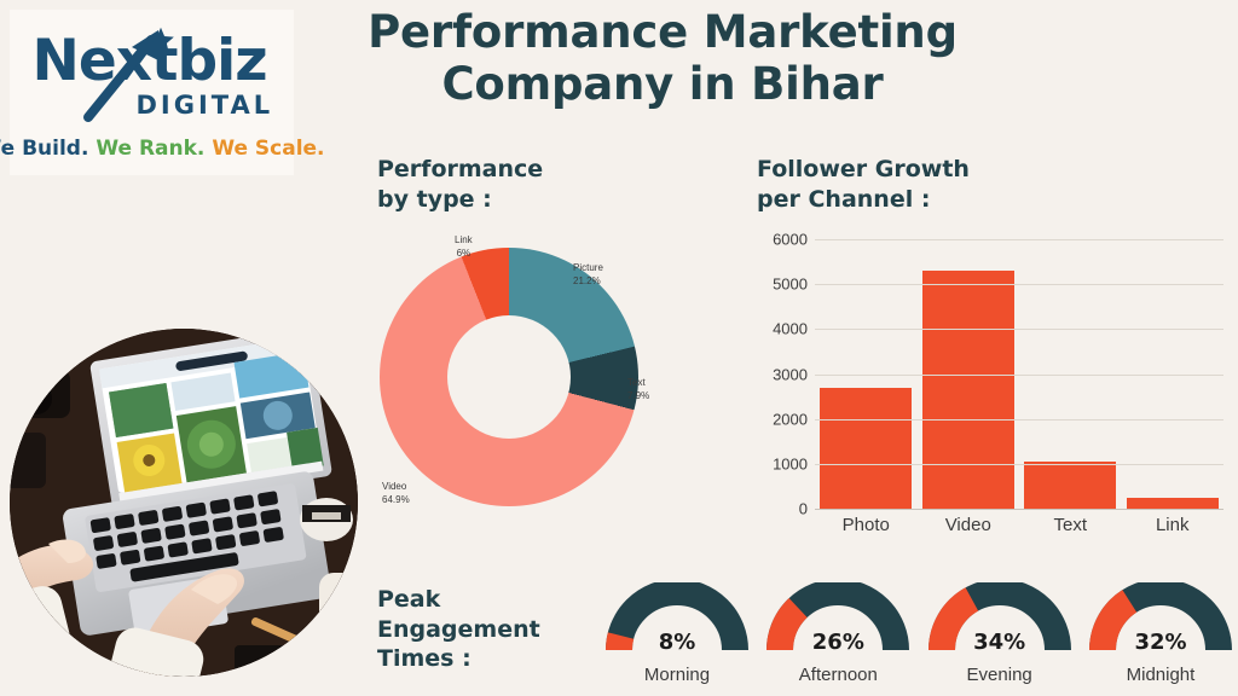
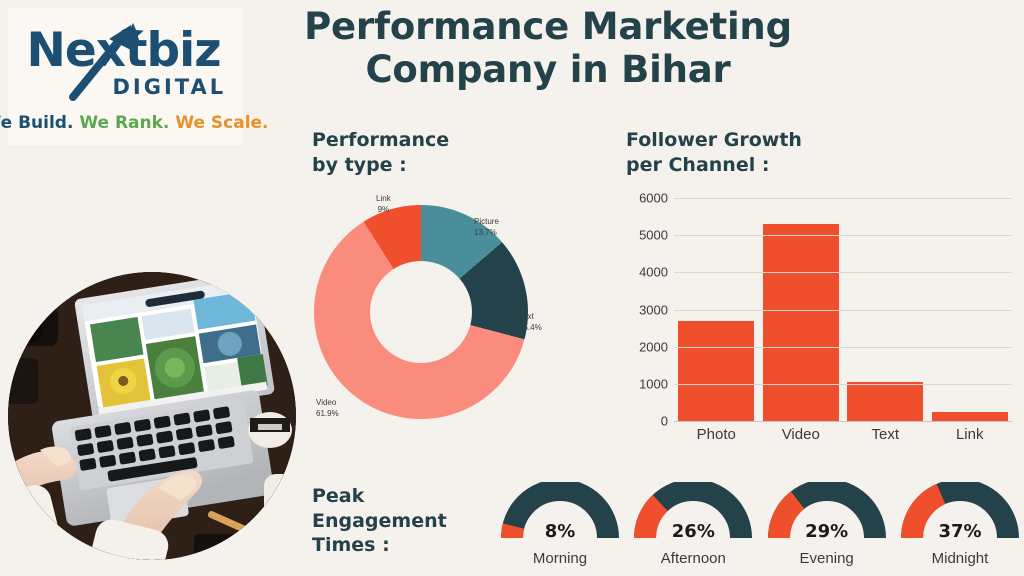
Performance by type :/Picture: 21.2% -> 13.7%
Performance by type :/Text: 7.9% -> 15.4%
Performance by type :/Video: 64.9% -> 61.9%
Performance by type :/Link: 6% -> 9%
Peak Engagement Times :/Evening: 34% -> 29%
Peak Engagement Times :/Midnight: 32% -> 37%
